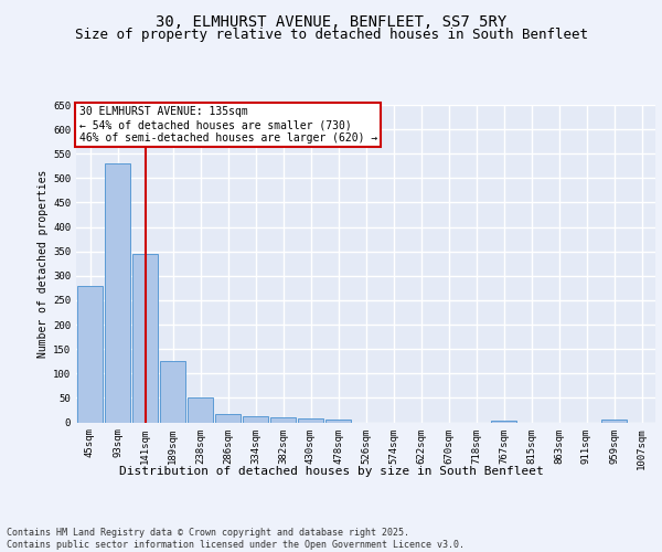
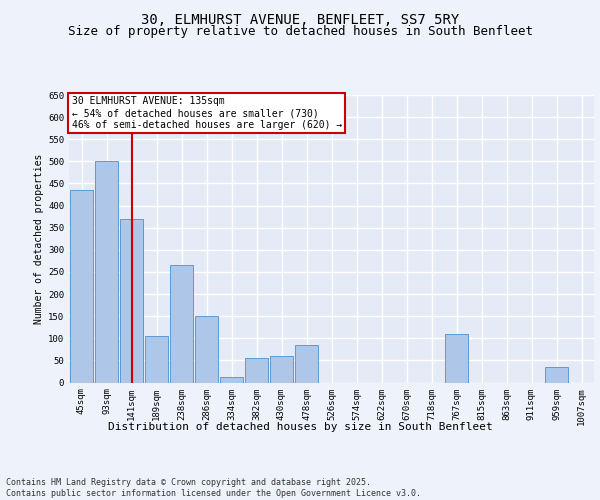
45sqm: 280 -> 435
93sqm: 530 -> 500
141sqm: 345 -> 370
189sqm: 125 -> 105
238sqm: 50 -> 265
286sqm: 17 -> 150
382sqm: 10 -> 55
430sqm: 7 -> 60
478sqm: 5 -> 85
767sqm: 4 -> 110
959sqm: 5 -> 35
